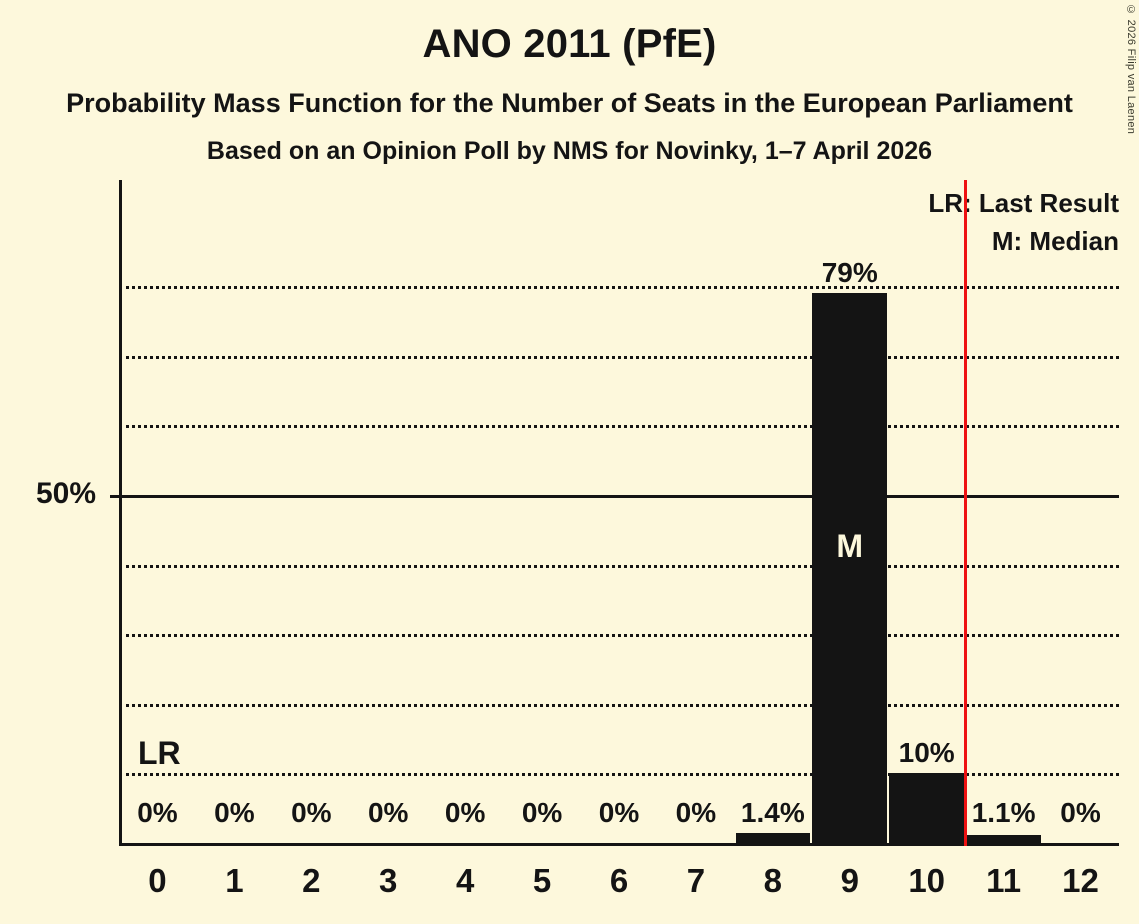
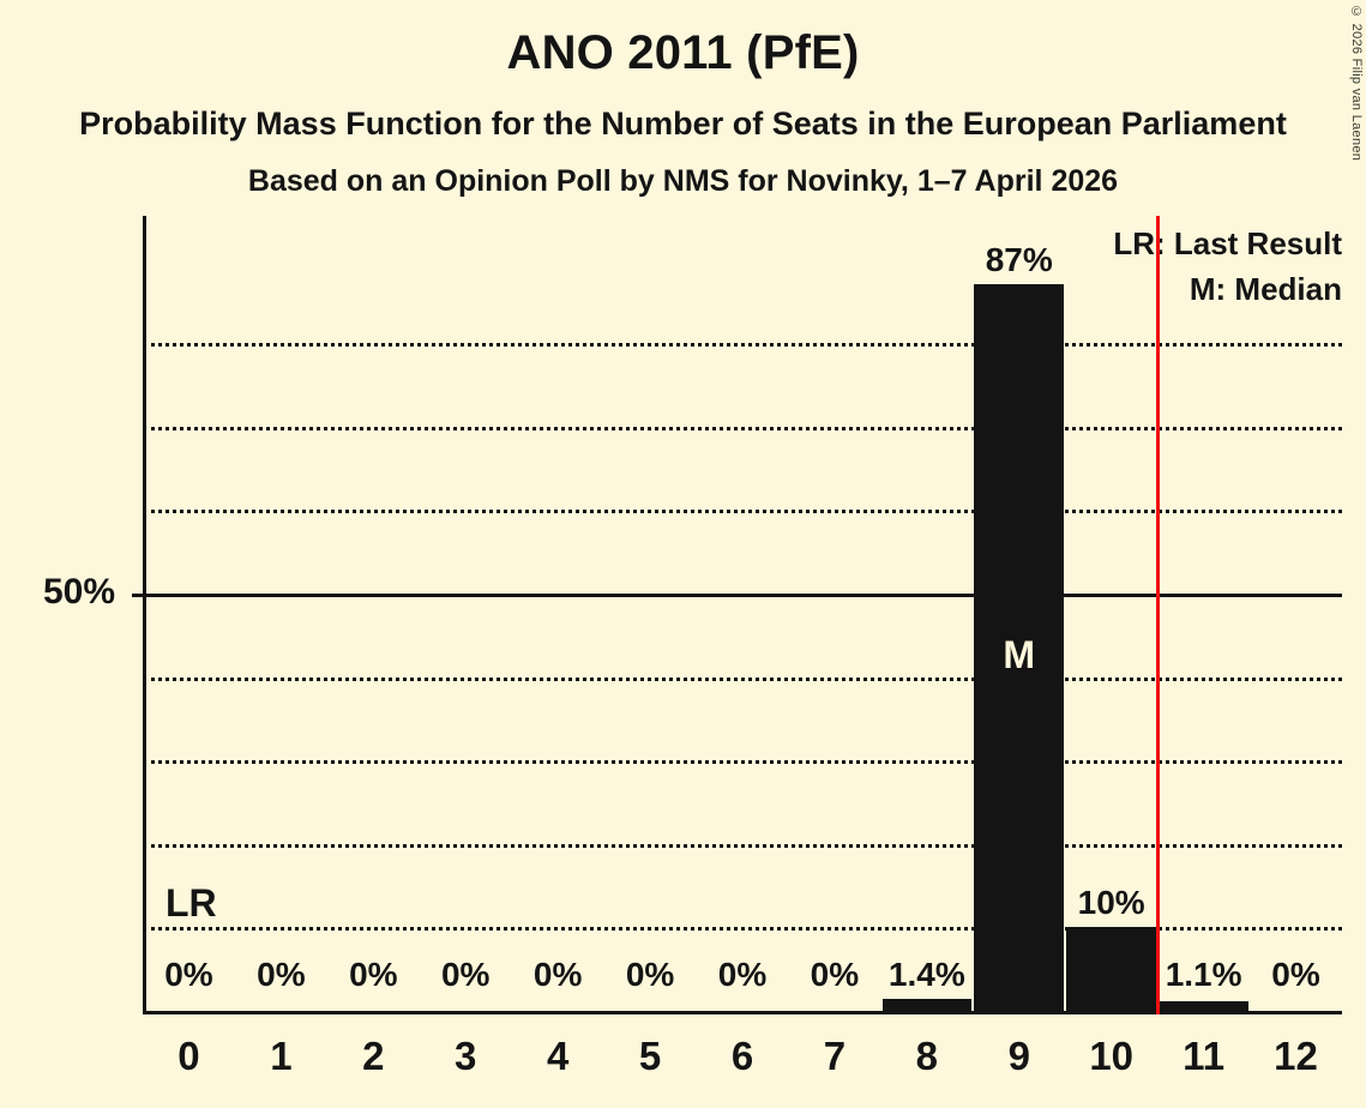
9: 79% -> 87%
